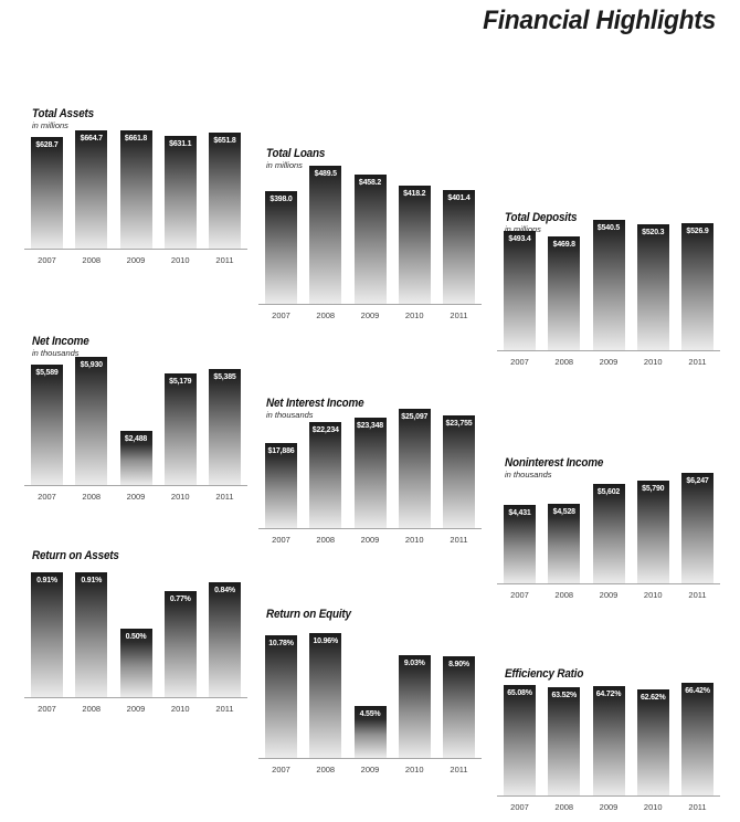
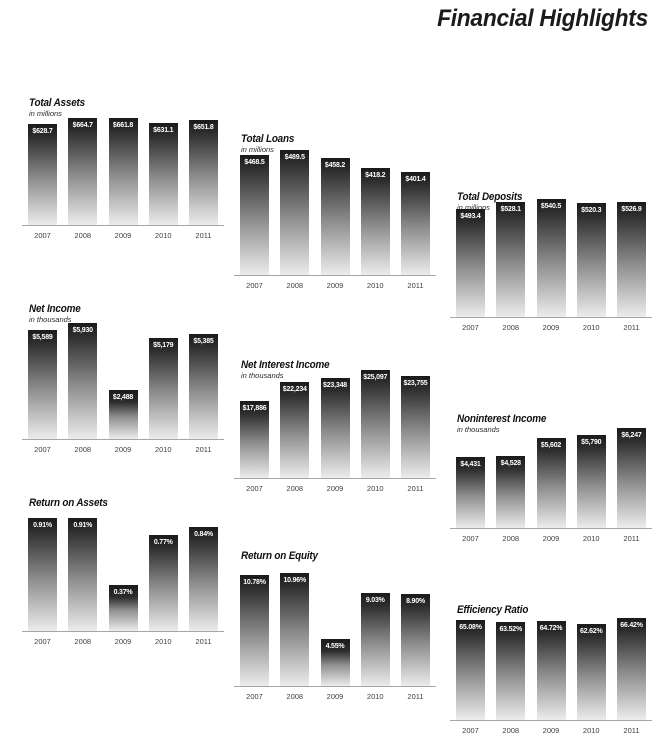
Return on Assets/2009: 0.50% -> 0.37%
Total Loans/2007: $398.0 -> $468.5
Total Deposits/2008: $469.8 -> $528.1
